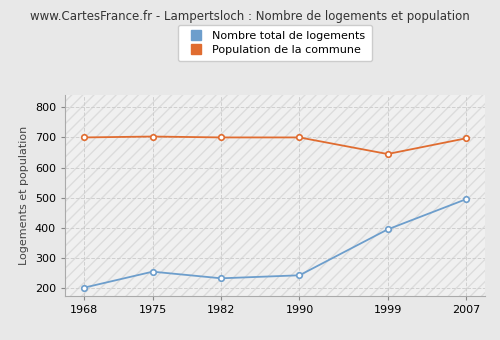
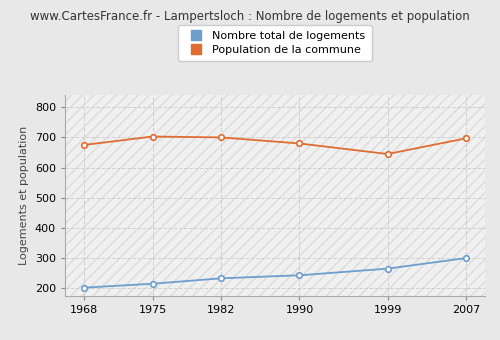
Population de la commune/1968: 700 -> 675
Nombre total de logements/1975: 255 -> 215
Population de la commune/1990: 700 -> 680
Nombre total de logements/1999: 395 -> 265
Nombre total de logements/2007: 495 -> 300
